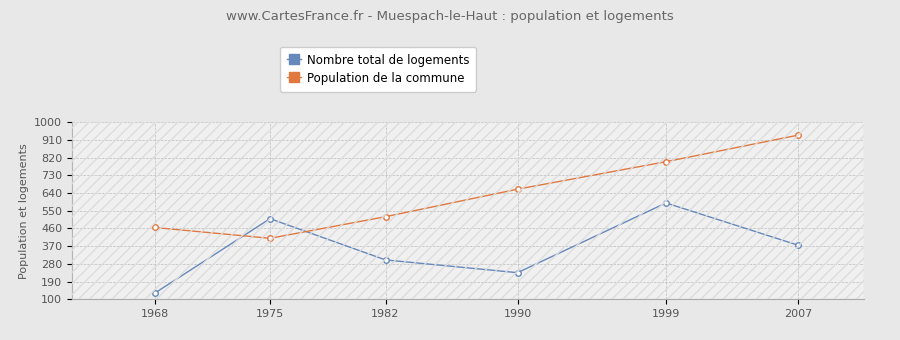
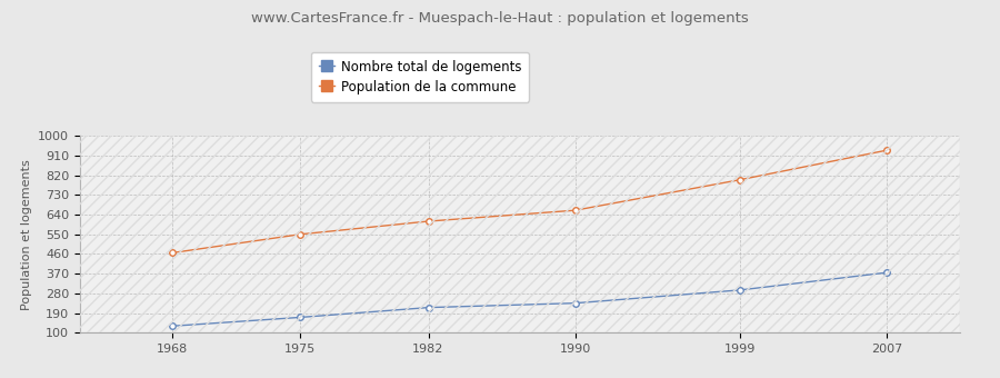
Nombre total de logements/1975: 510 -> 170
Population de la commune/1975: 410 -> 550
Nombre total de logements/1982: 300 -> 220
Population de la commune/1982: 520 -> 610
Nombre total de logements/1999: 590 -> 300
